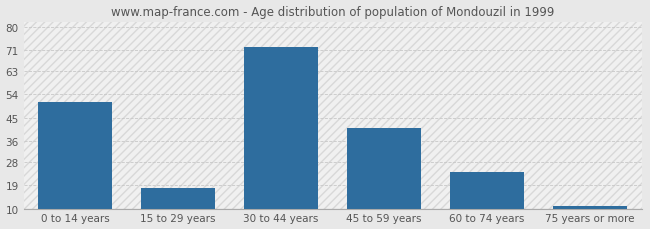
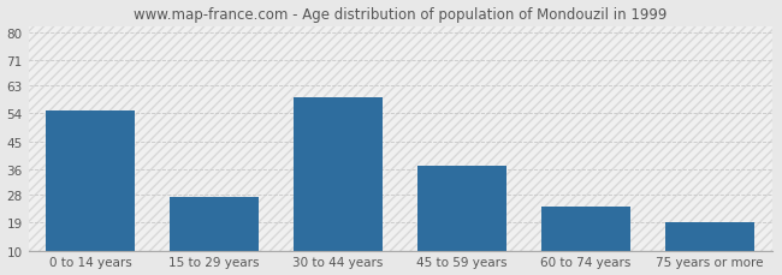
0 to 14 years: 51 -> 55
15 to 29 years: 18 -> 27
30 to 44 years: 72 -> 59
45 to 59 years: 41 -> 37
75 years or more: 11 -> 19
